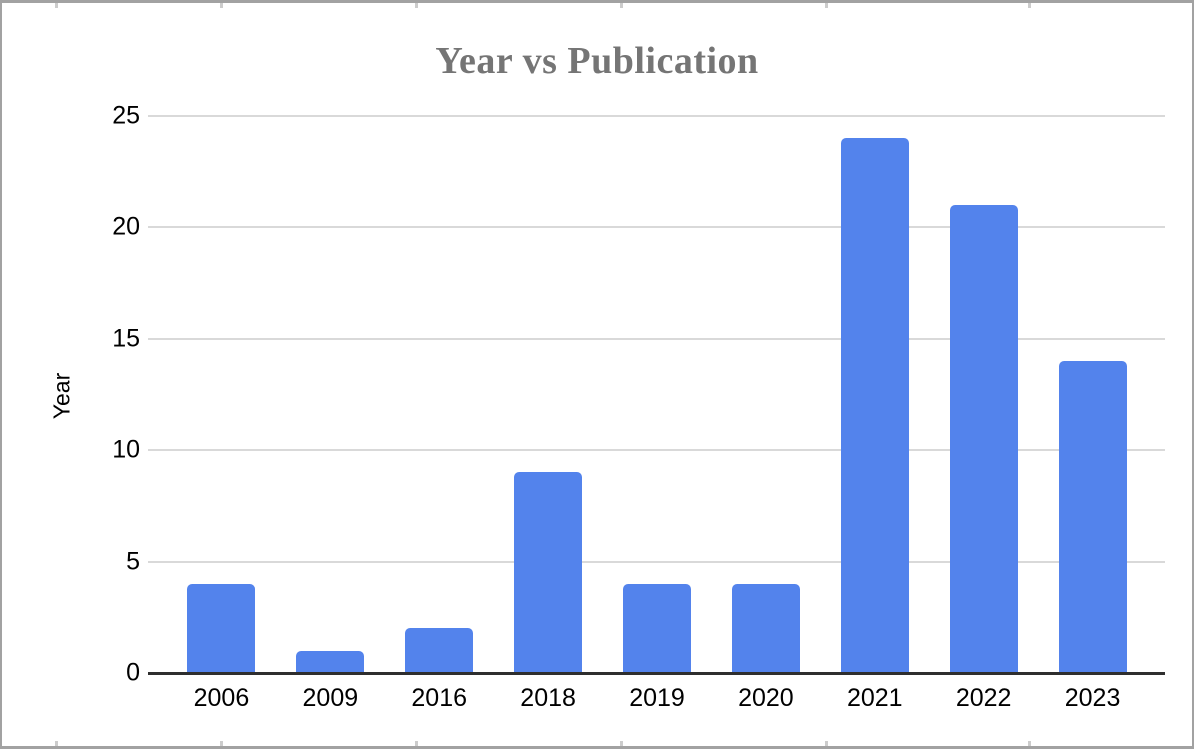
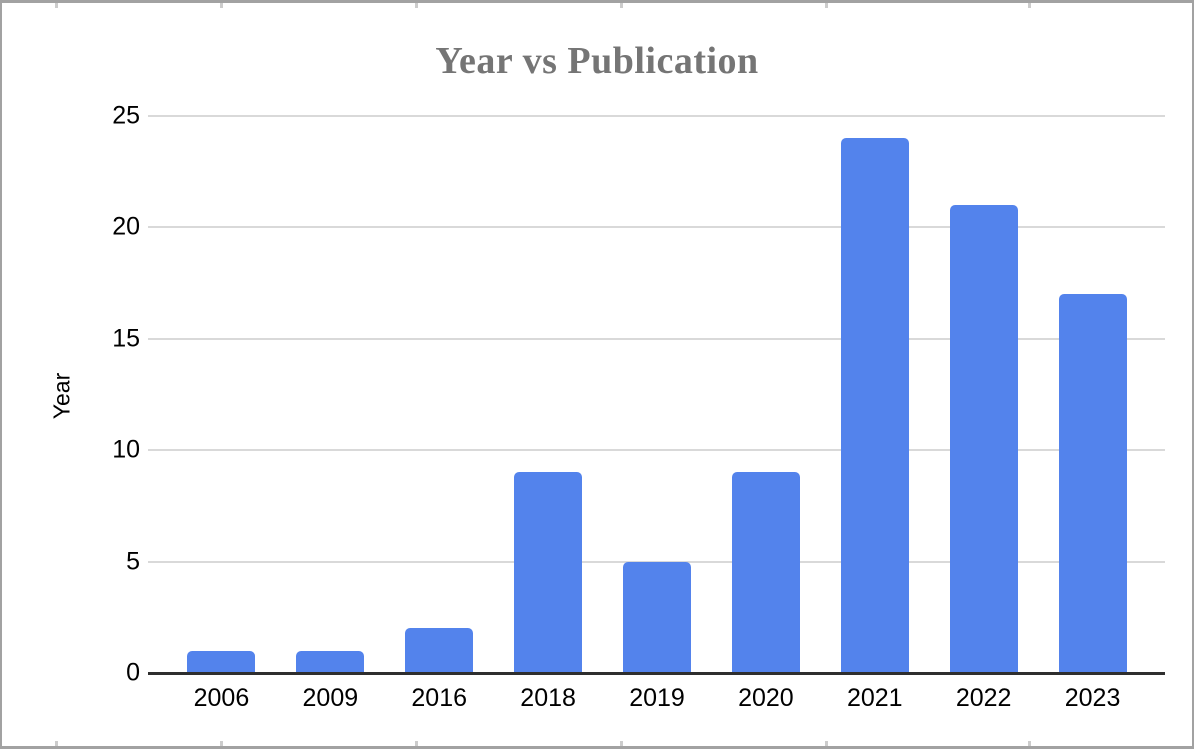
2006: 4 -> 1
2019: 4 -> 5
2020: 4 -> 9
2023: 14 -> 17
